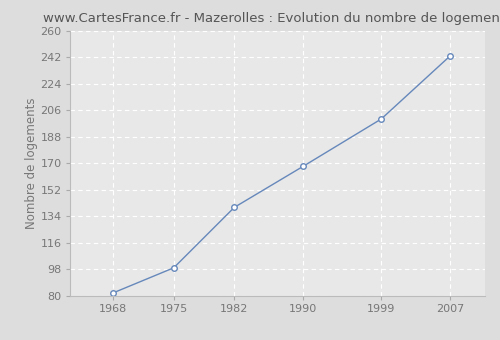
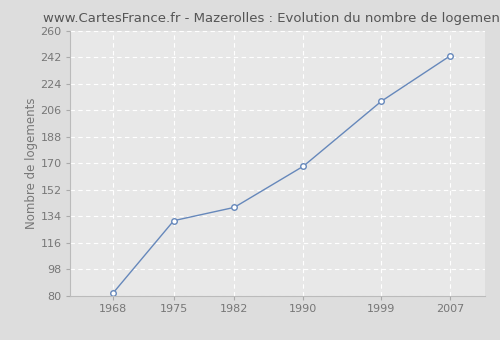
1975: 99 -> 131
1999: 200 -> 212
